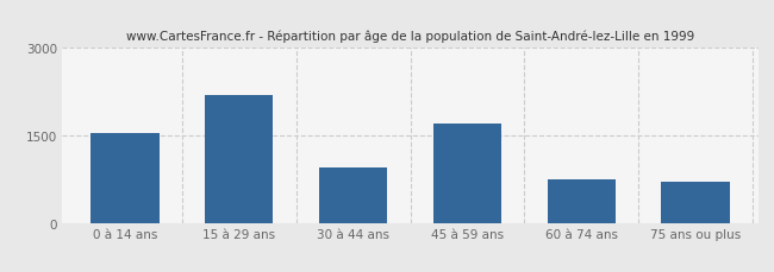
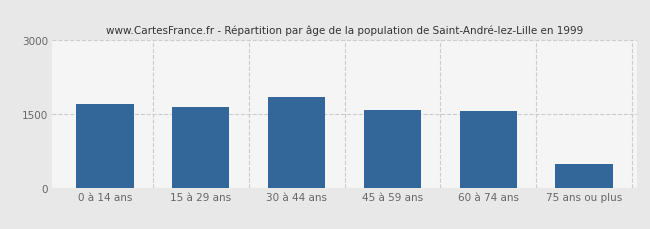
0 à 14 ans: 1550 -> 1710
15 à 29 ans: 2200 -> 1640
30 à 44 ans: 950 -> 1860
45 à 59 ans: 1700 -> 1580
60 à 74 ans: 750 -> 1570
75 ans ou plus: 700 -> 490
